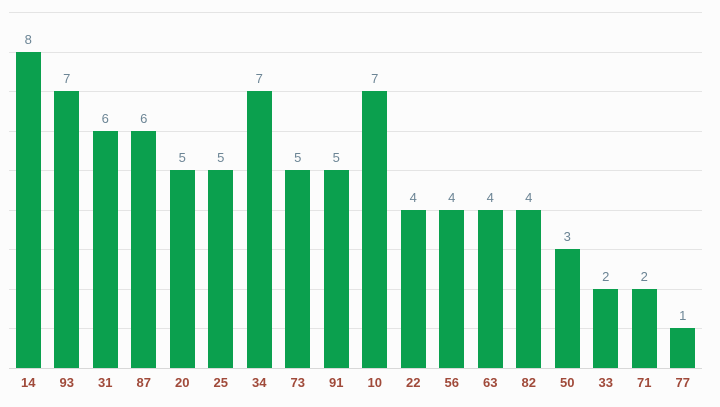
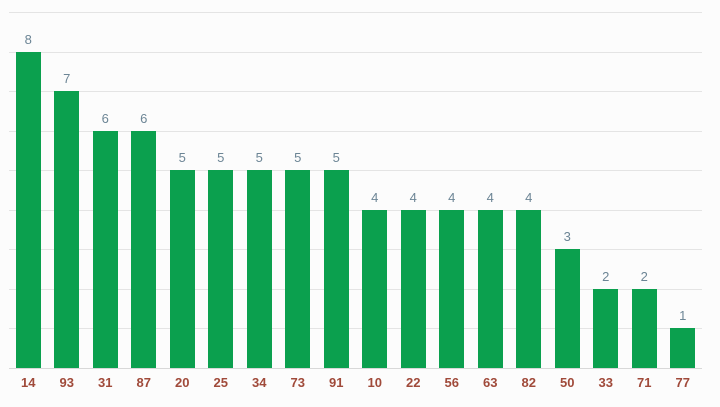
34: 7 -> 5
10: 7 -> 4
